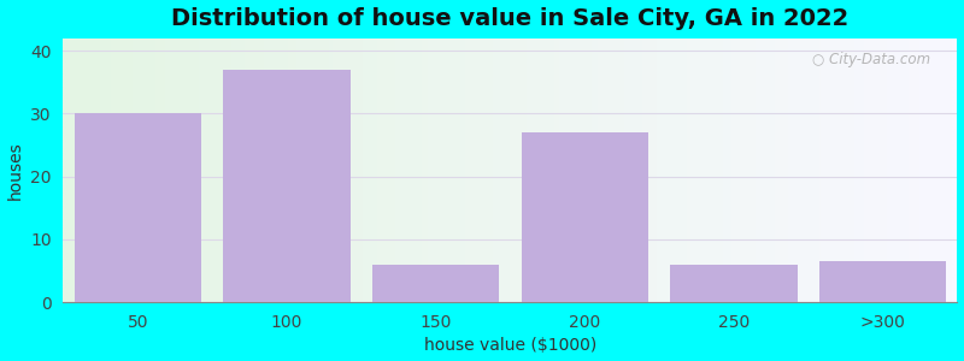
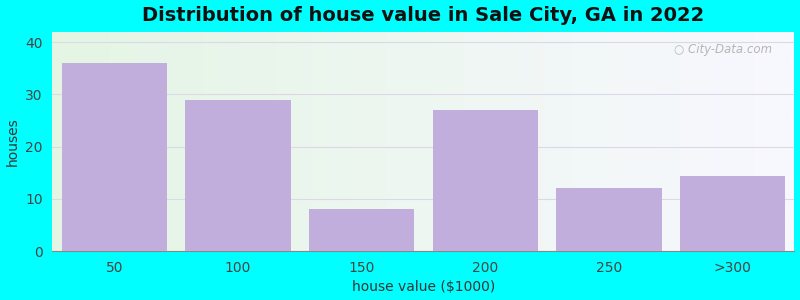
50: 30.0 -> 36.0
100: 37.0 -> 29.0
150: 6.0 -> 8.0
250: 6.0 -> 12.0
>300: 6.5 -> 14.4
